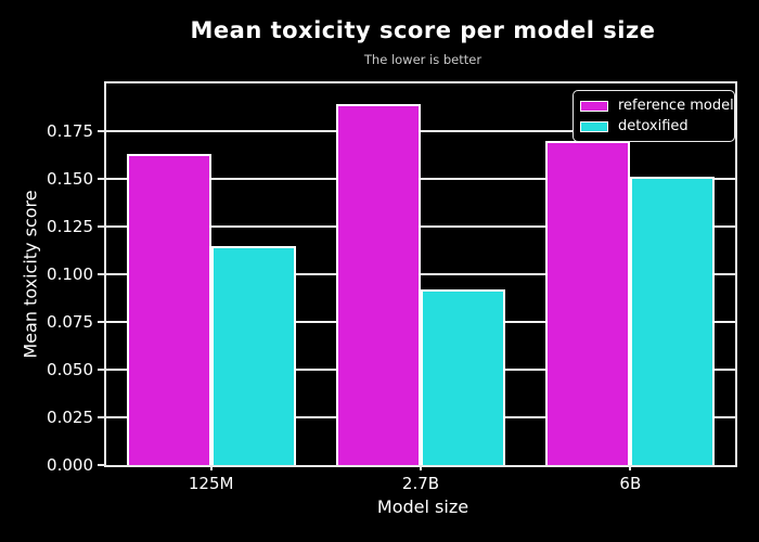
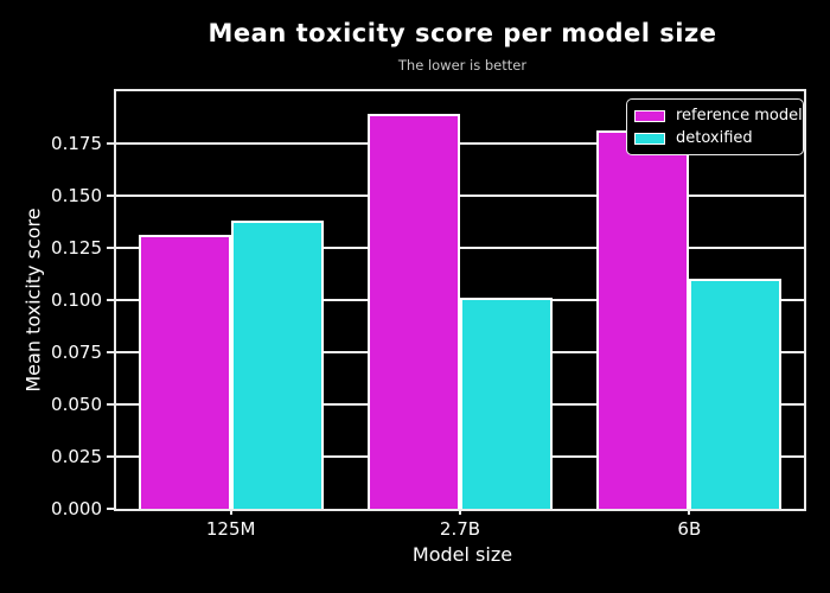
reference model/125M: 0.163 -> 0.131
detoxified/125M: 0.115 -> 0.138
detoxified/2.7B: 0.092 -> 0.101
reference model/6B: 0.170 -> 0.181
detoxified/6B: 0.151 -> 0.110
